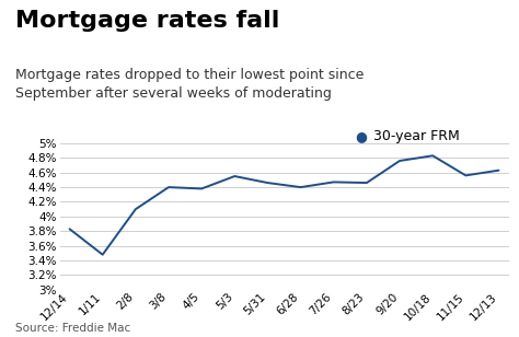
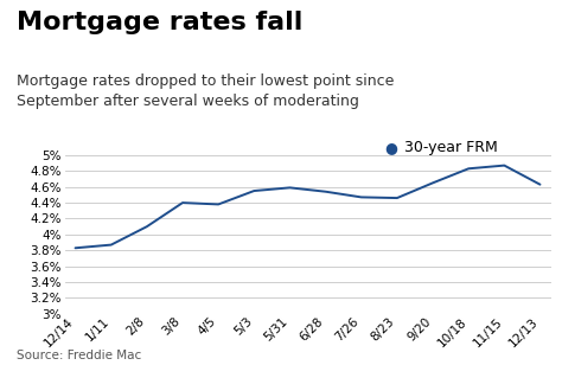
1/11: 3.48% -> 3.87%
5/31: 4.46% -> 4.59%
6/28: 4.40% -> 4.54%
9/20: 4.76% -> 4.65%
11/15: 4.56% -> 4.87%
